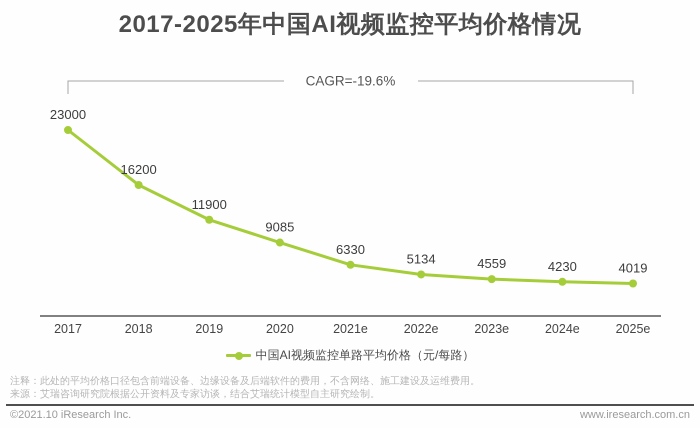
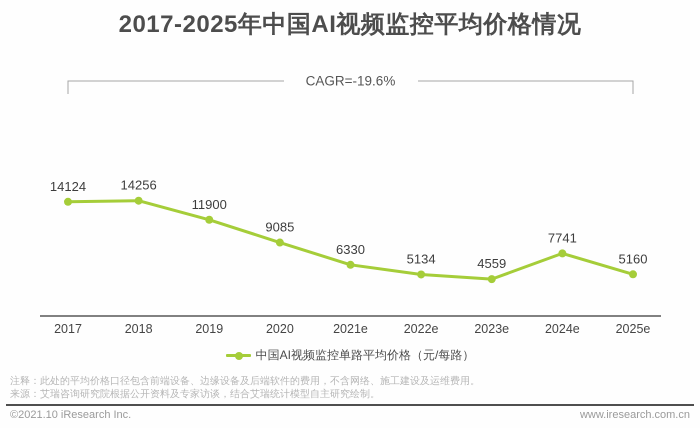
2017: 23000 -> 14124
2018: 16200 -> 14256
2024e: 4230 -> 7741
2025e: 4019 -> 5160
